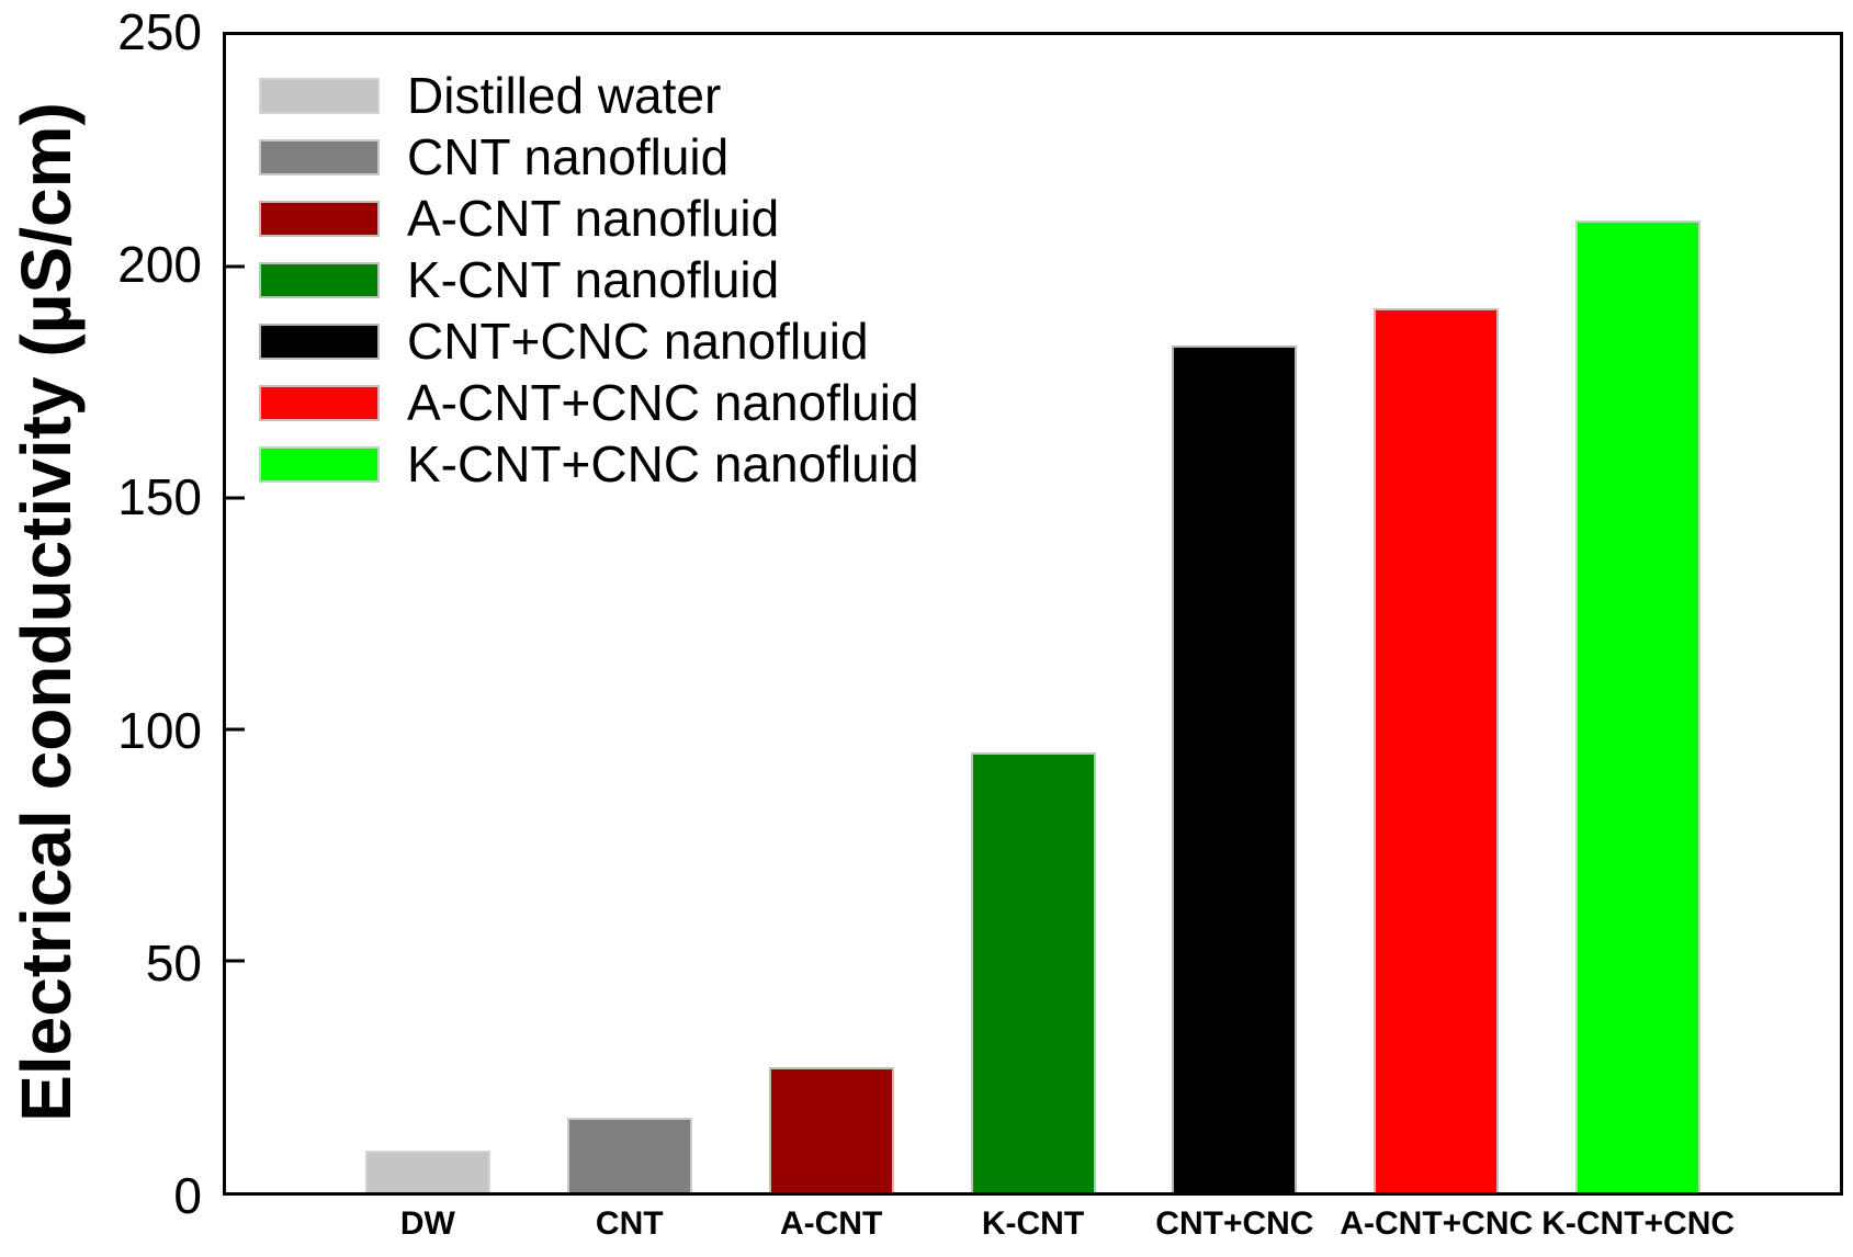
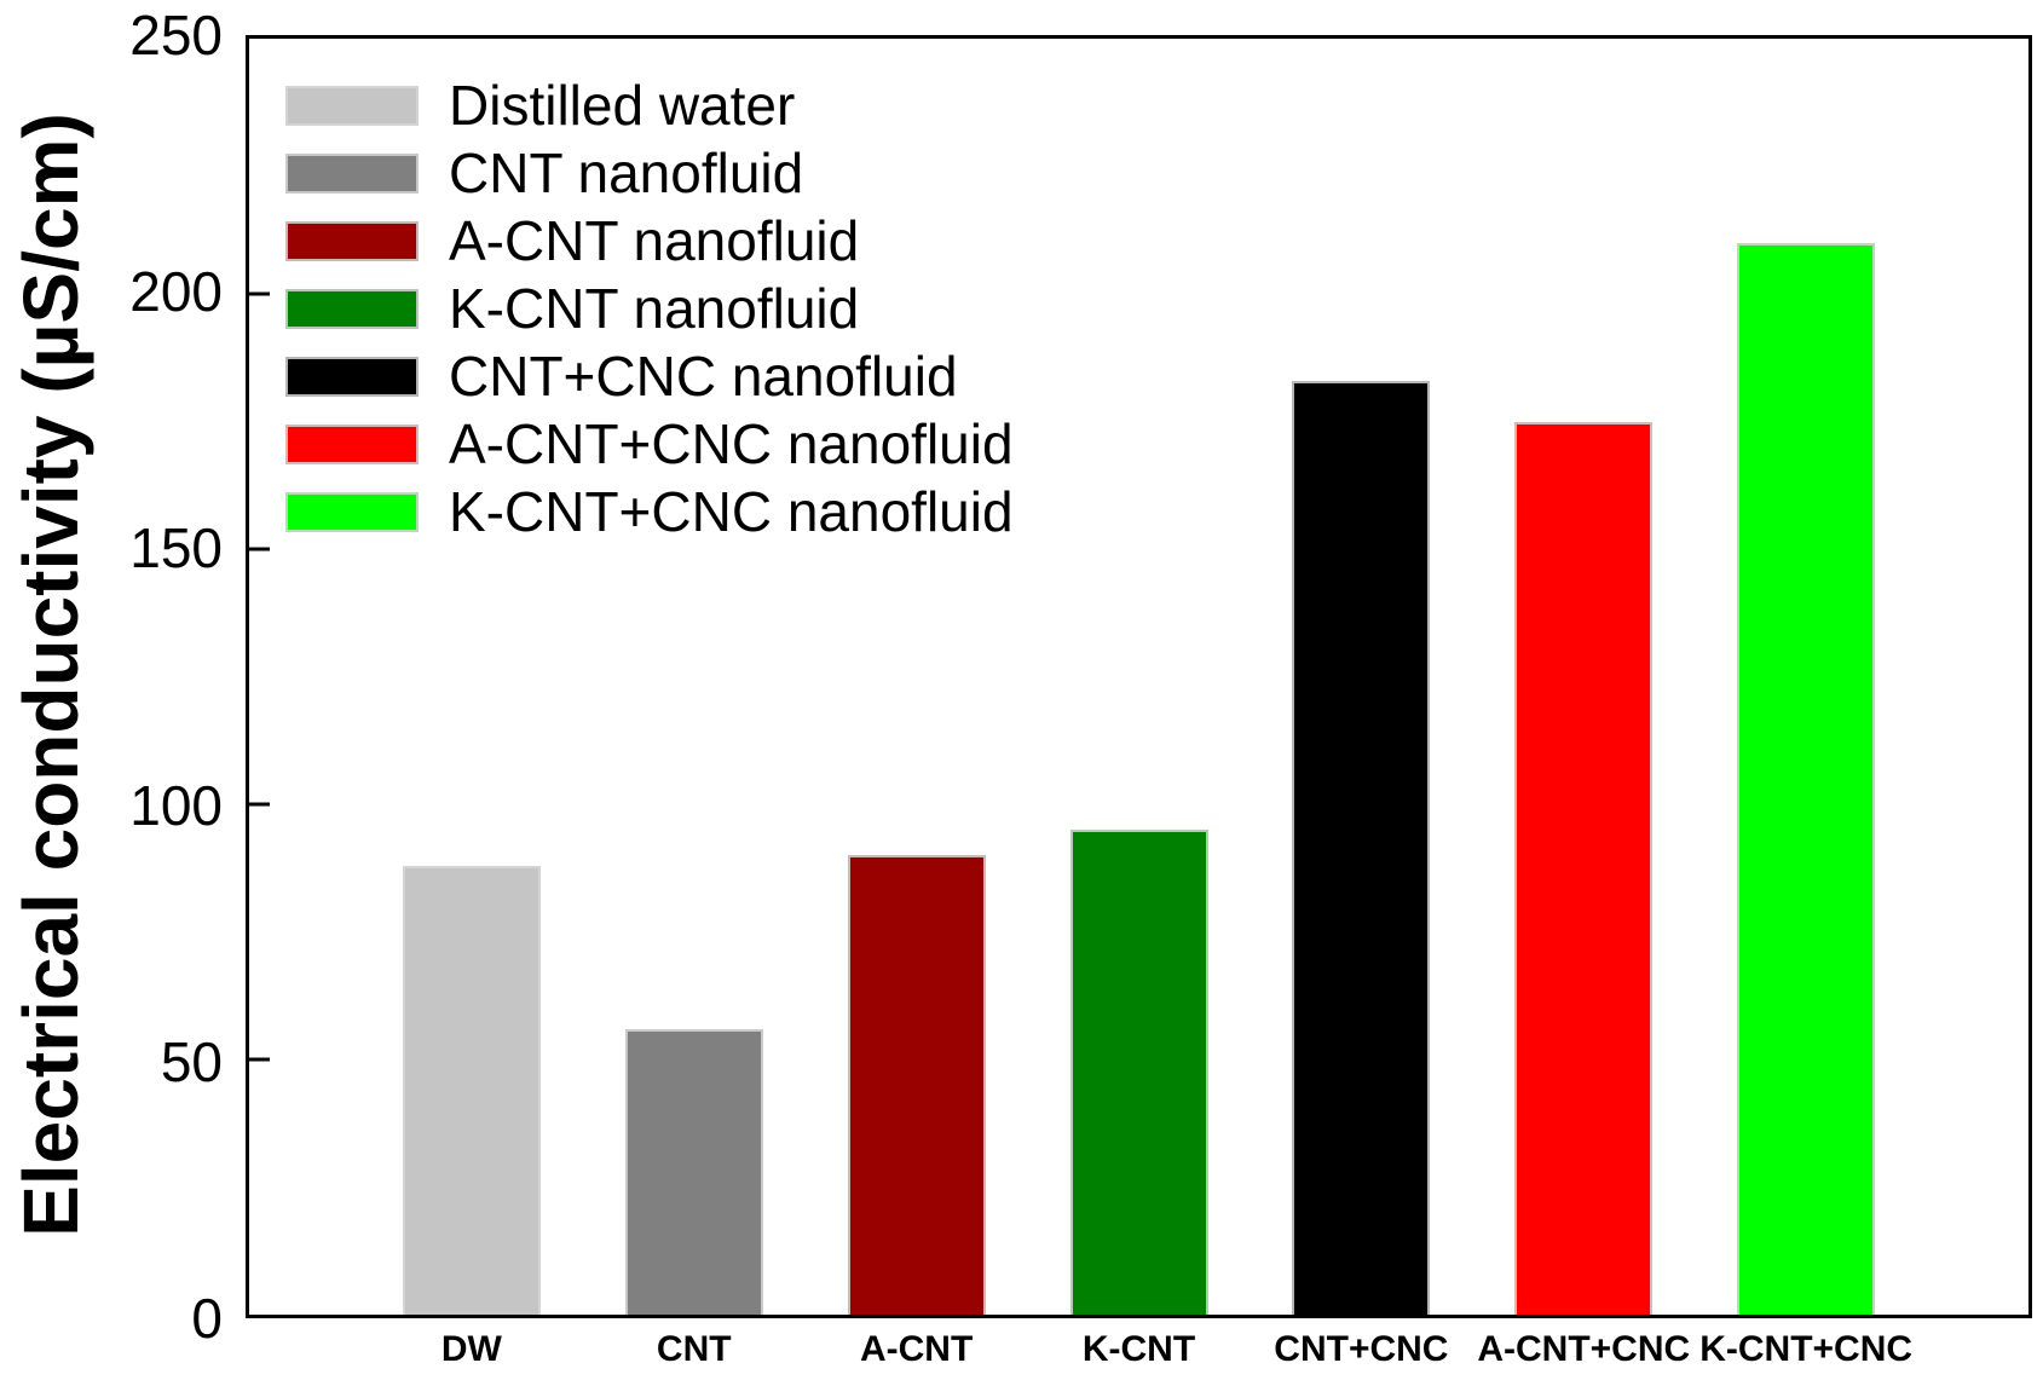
DW: 9 -> 88
CNT: 16 -> 56
A-CNT: 27 -> 90
A-CNT+CNC: 191 -> 175
